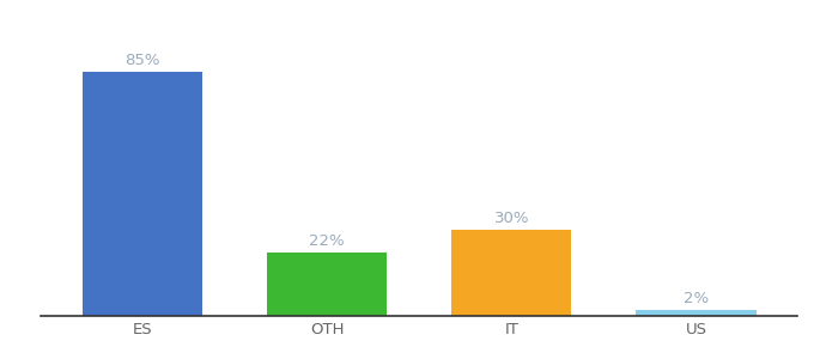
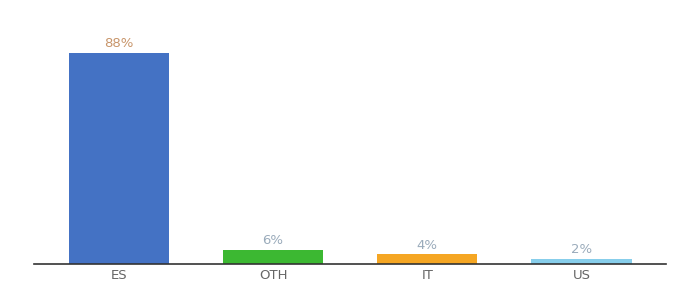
ES: 85% -> 88%
OTH: 22% -> 6%
IT: 30% -> 4%
